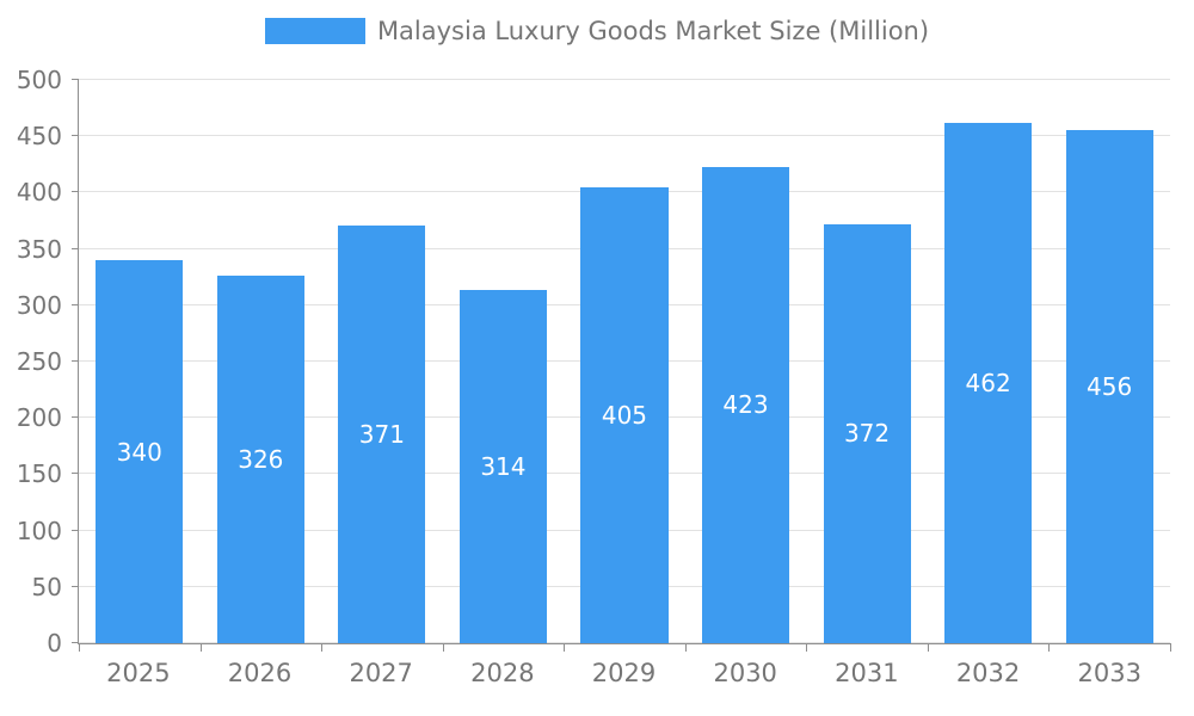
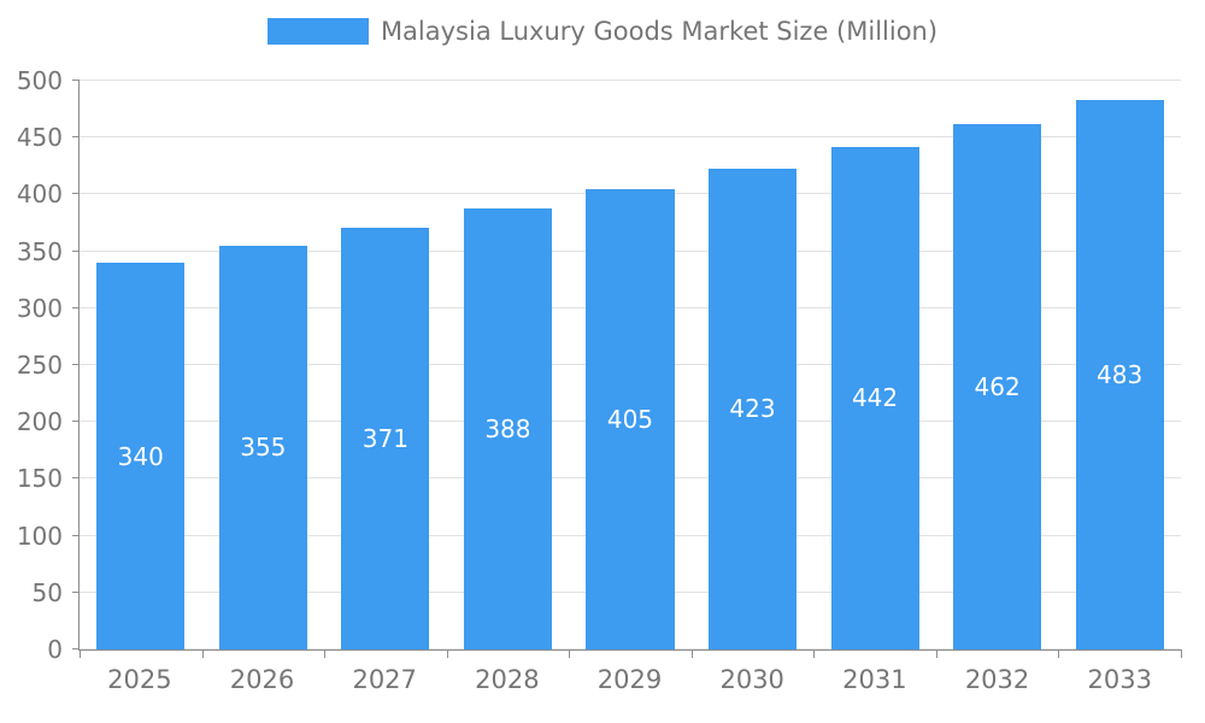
2026: 326 -> 355
2028: 314 -> 388
2031: 372 -> 442
2033: 456 -> 483
